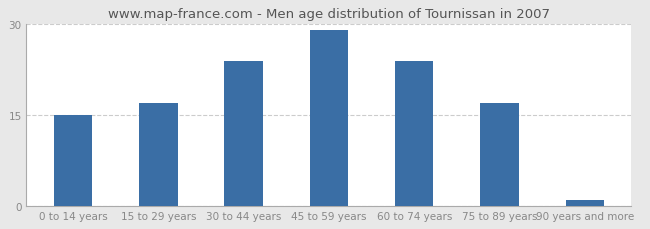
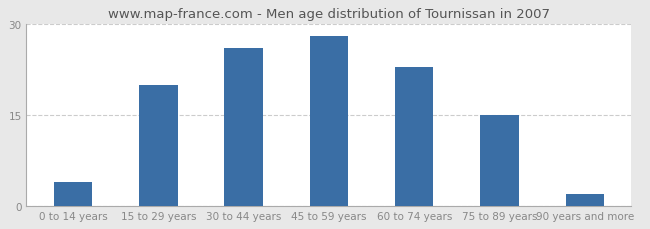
0 to 14 years: 15 -> 4
15 to 29 years: 17 -> 20
30 to 44 years: 24 -> 26
45 to 59 years: 29 -> 28
60 to 74 years: 24 -> 23
75 to 89 years: 17 -> 15
90 years and more: 1 -> 2
